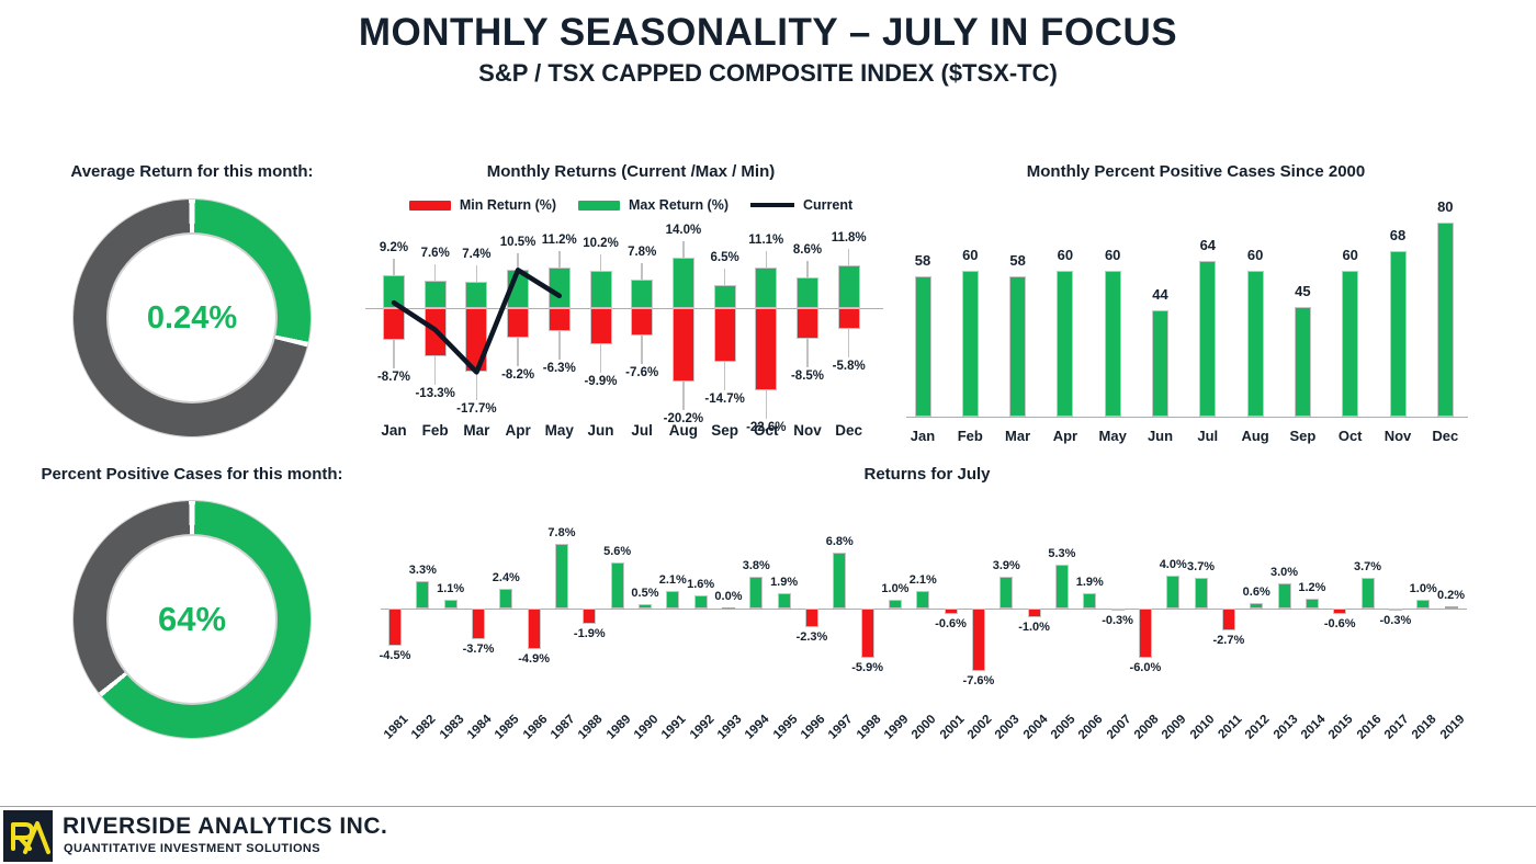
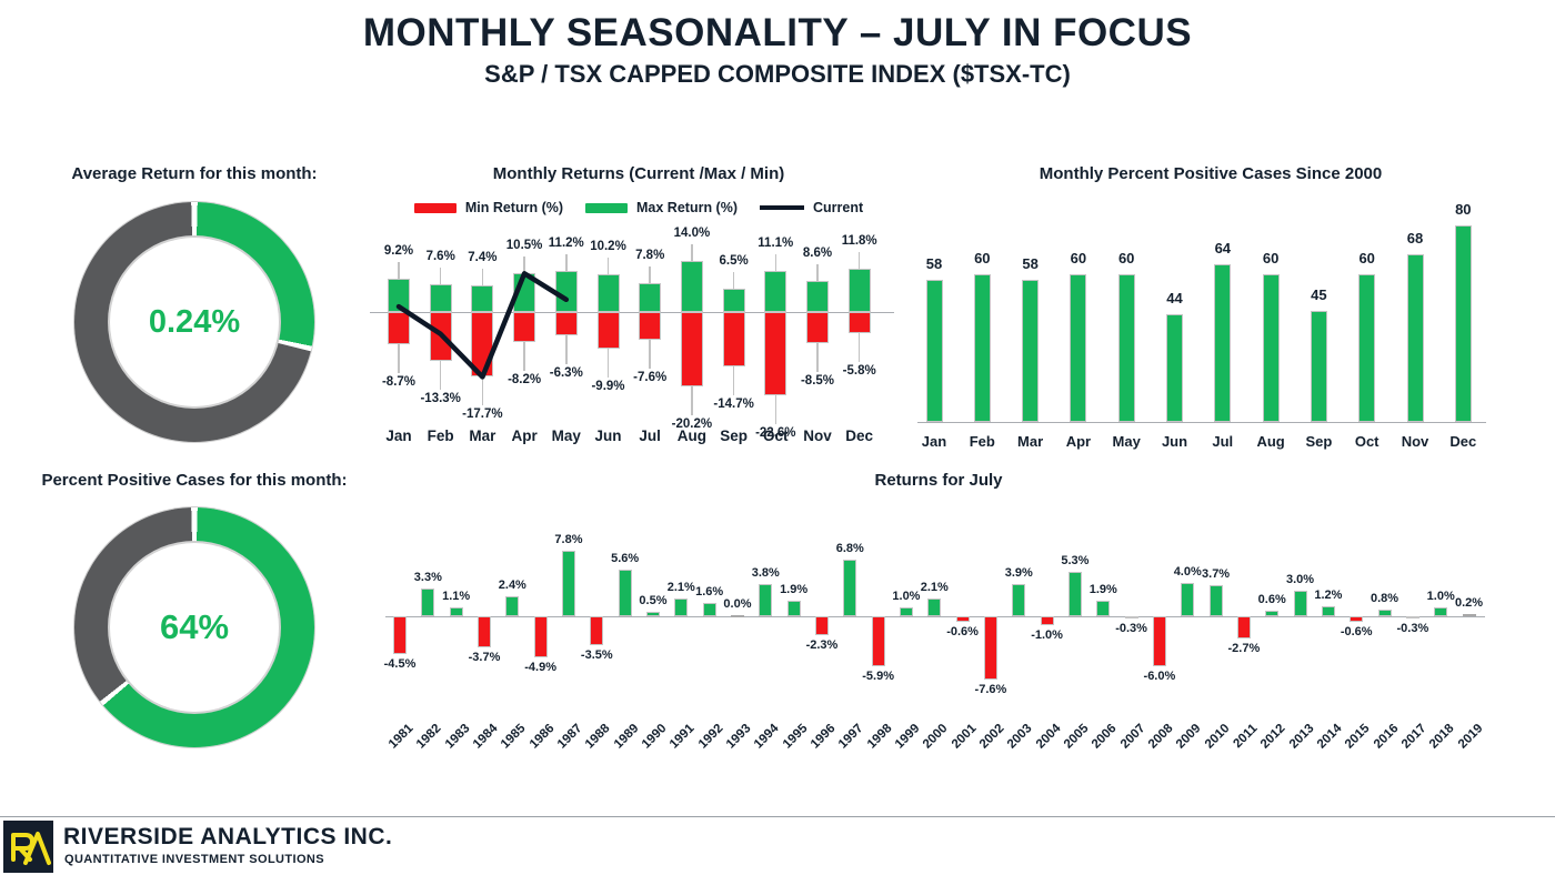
Returns for July/1988: -1.9% -> -3.5%
Returns for July/2016: 3.7% -> 0.8%
